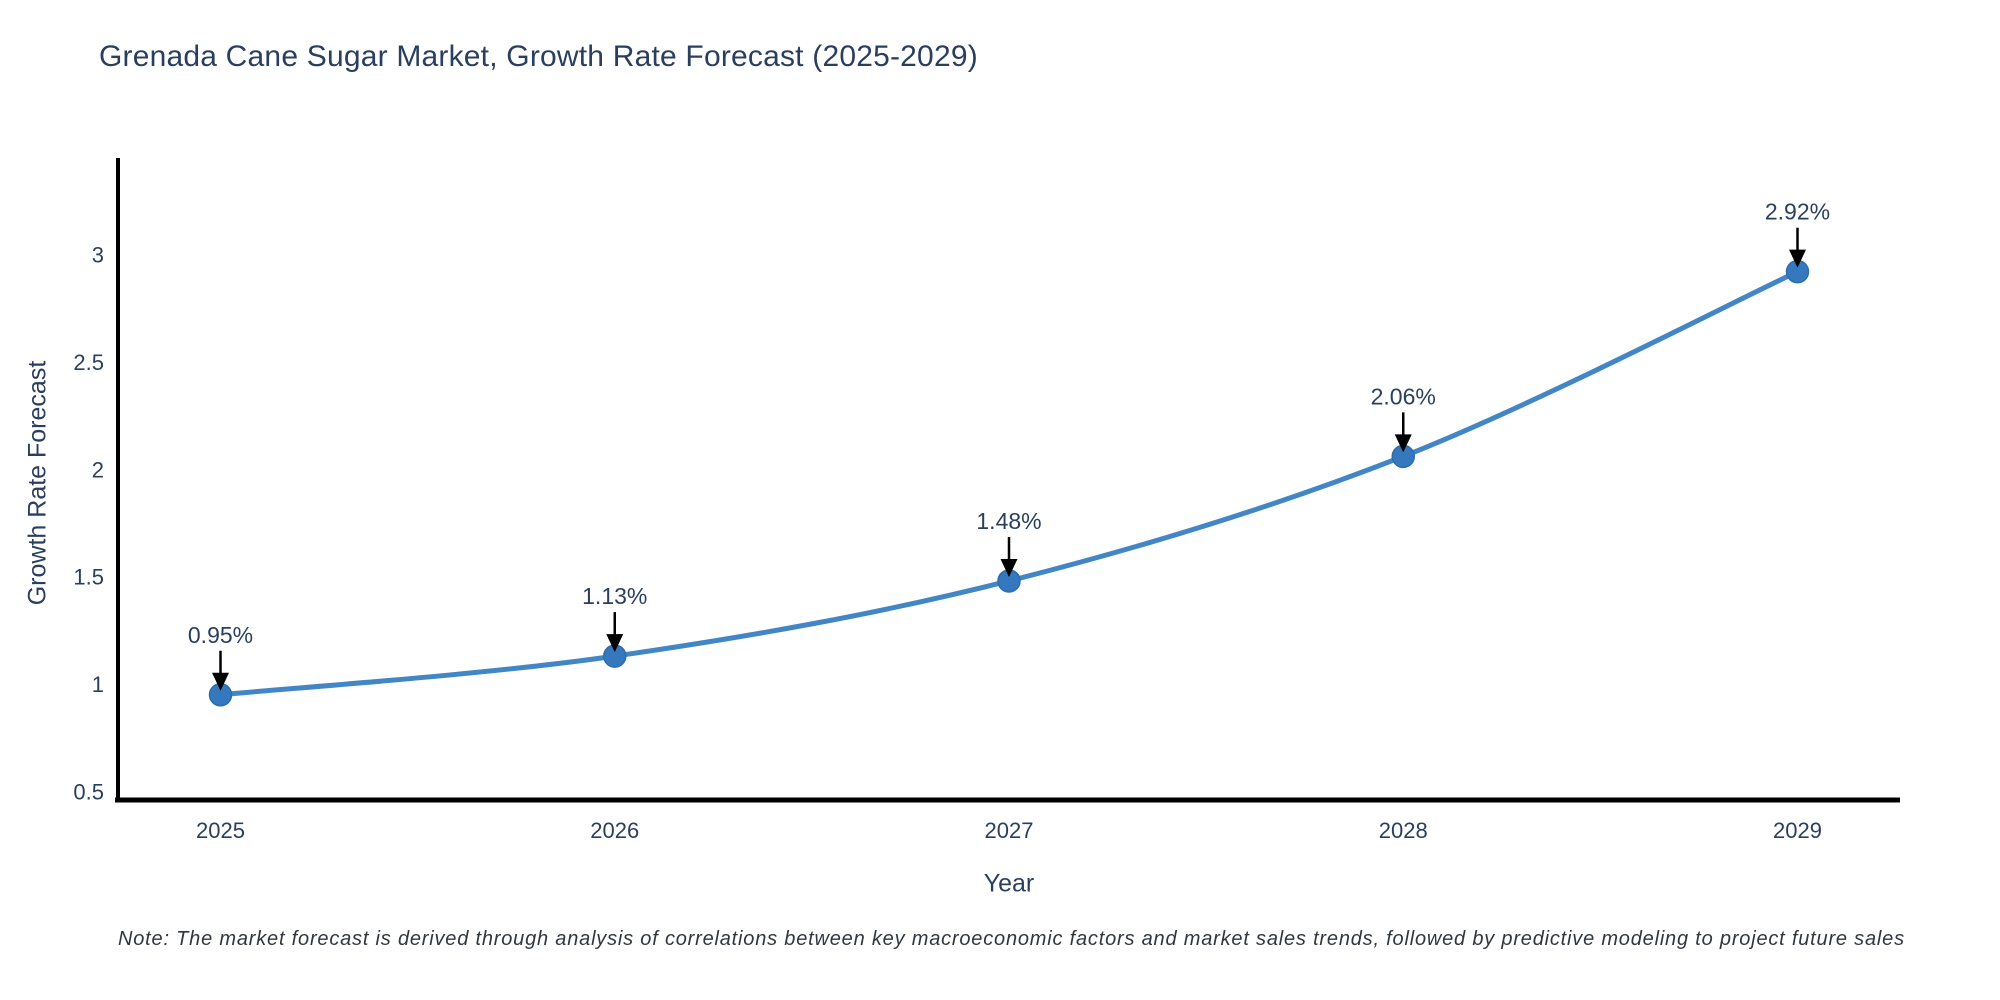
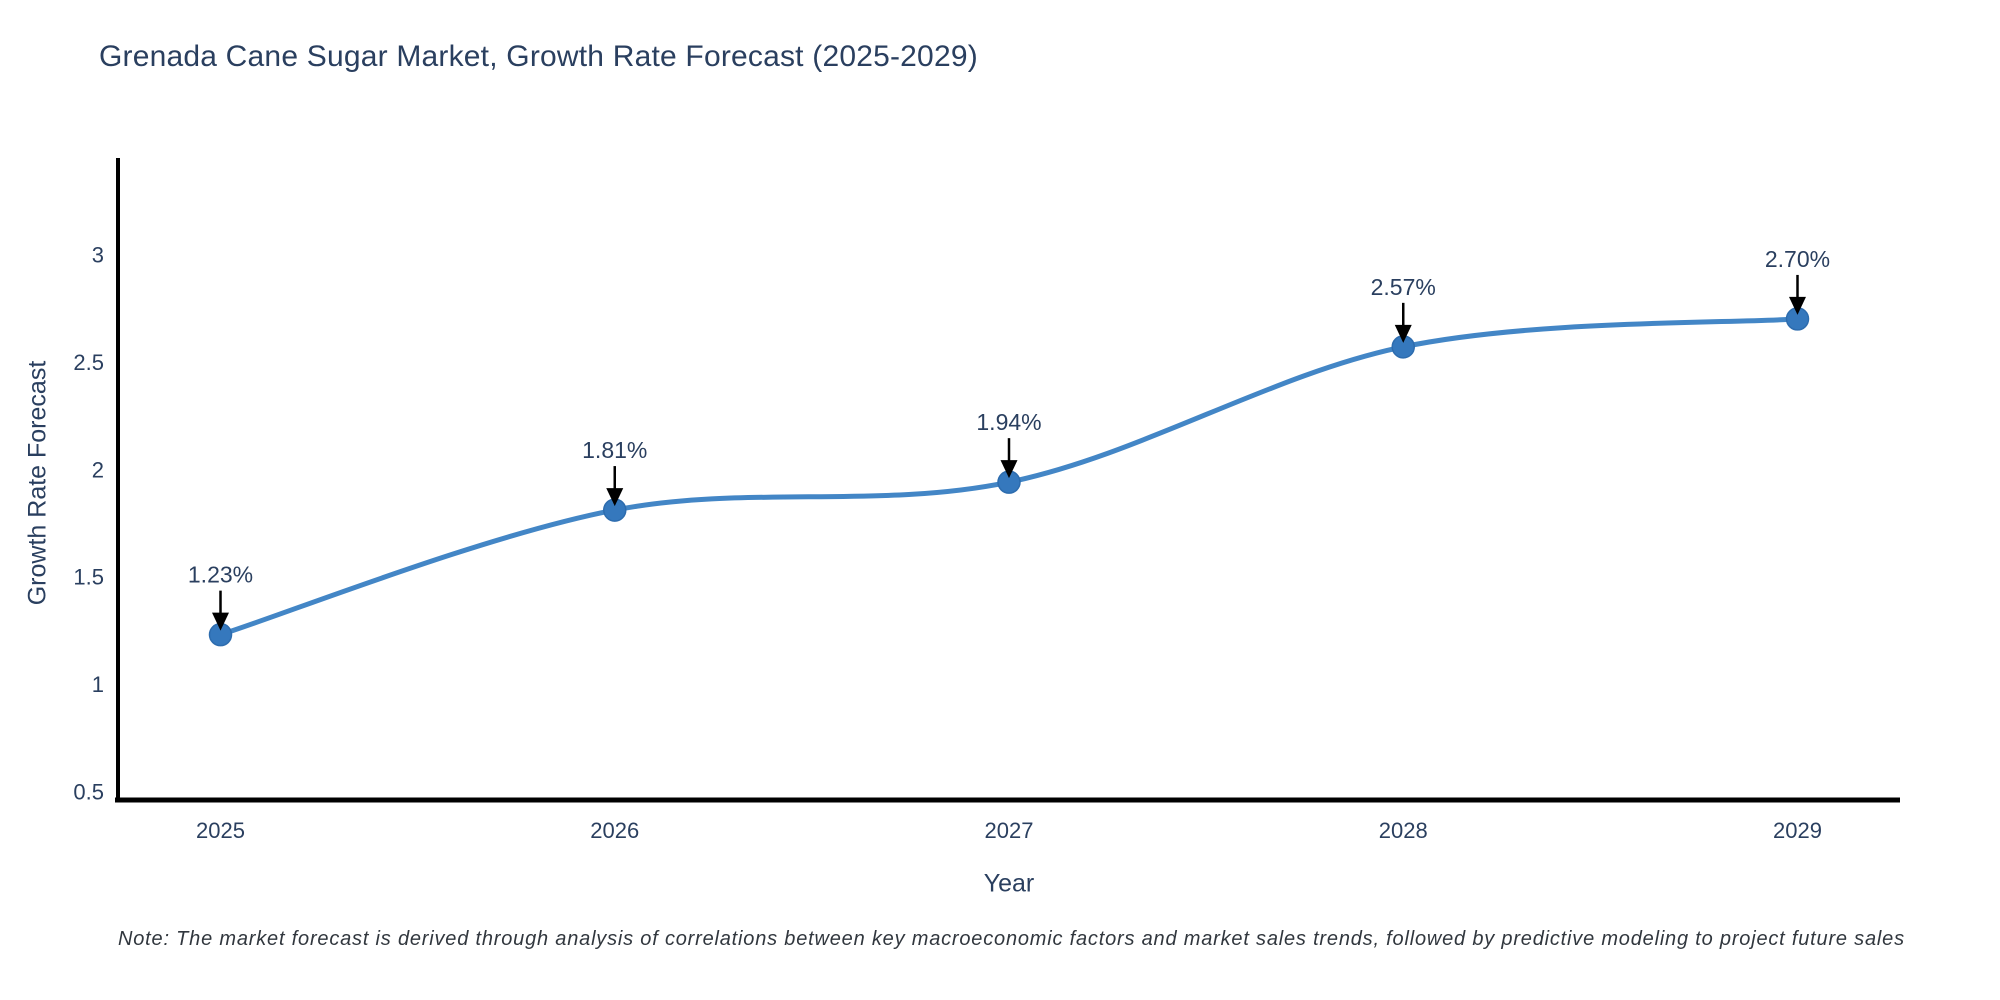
2025: 0.95% -> 1.23%
2026: 1.13% -> 1.81%
2027: 1.48% -> 1.94%
2028: 2.06% -> 2.57%
2029: 2.92% -> 2.70%
